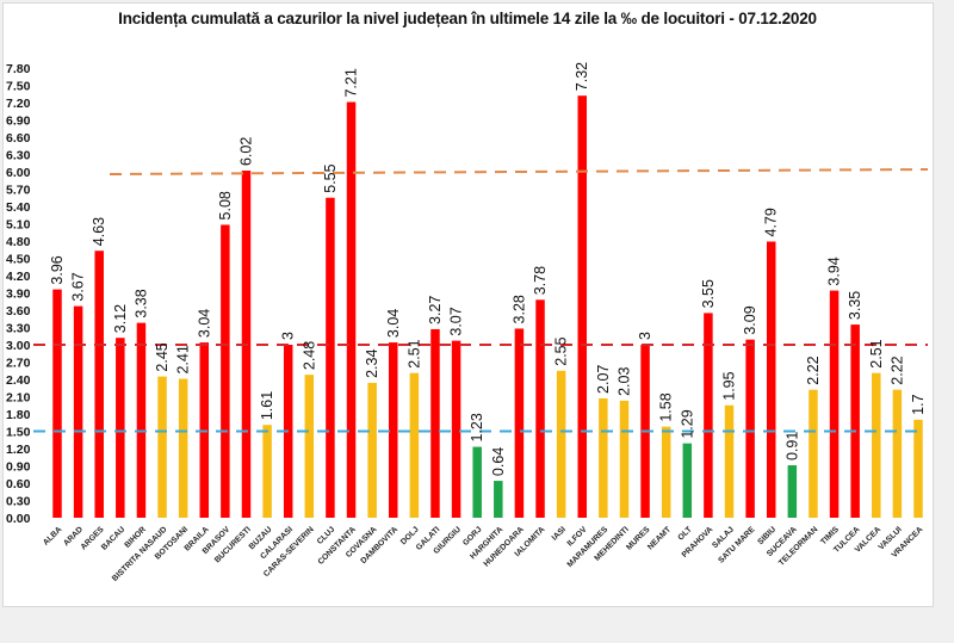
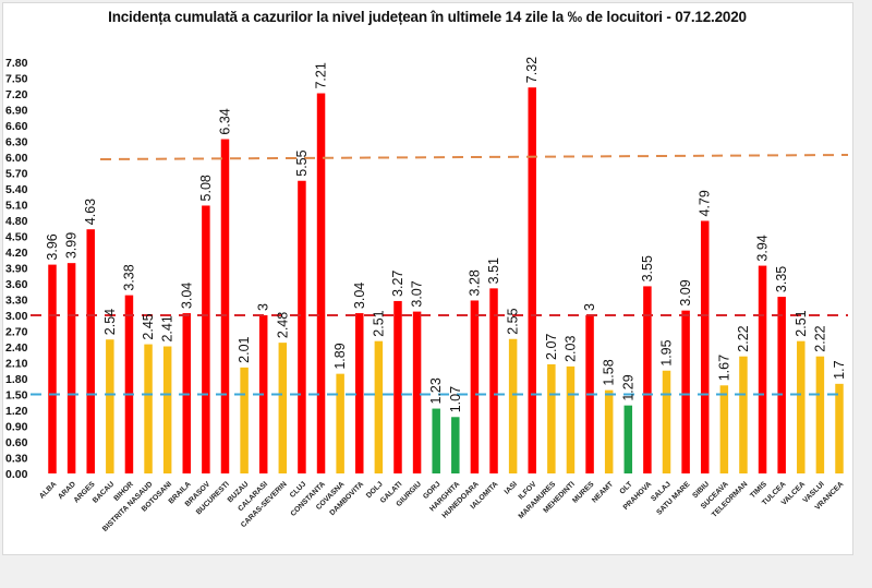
ARAD: 3.67 -> 3.99
BACAU: 3.12 -> 2.54
BUCURESTI: 6.02 -> 6.34
BUZAU: 1.61 -> 2.01
COVASNA: 2.34 -> 1.89
HARGHITA: 0.64 -> 1.07
IALOMITA: 3.78 -> 3.51
SUCEAVA: 0.91 -> 1.67
